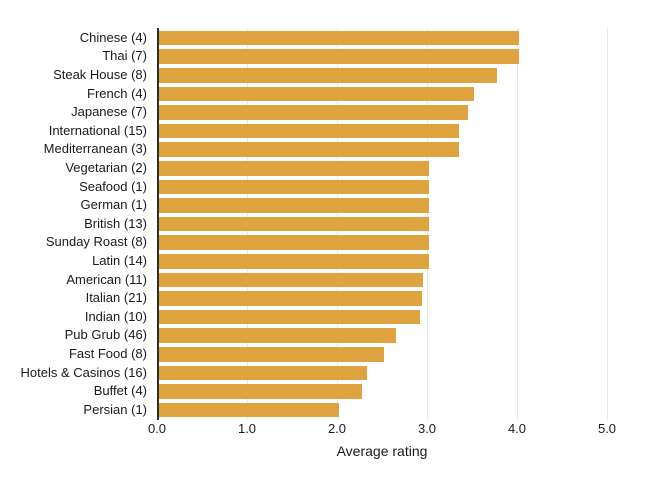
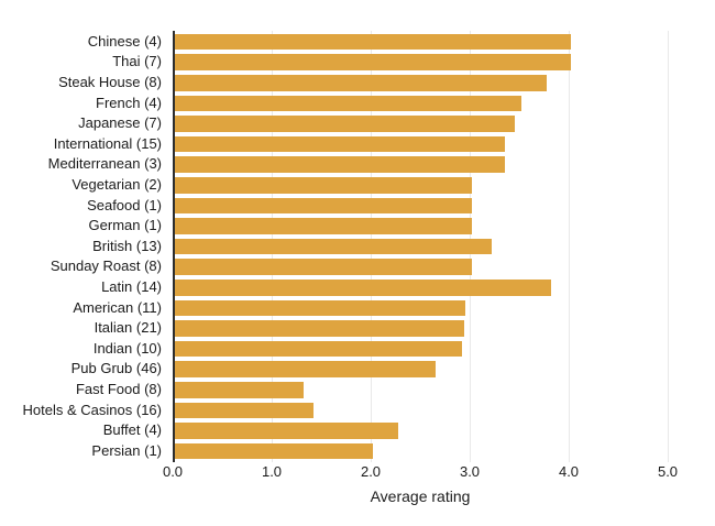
British (13): 3.0 -> 3.2
Latin (14): 3.0 -> 3.8
Fast Food (8): 2.5 -> 1.3
Hotels & Casinos (16): 2.3 -> 1.4
